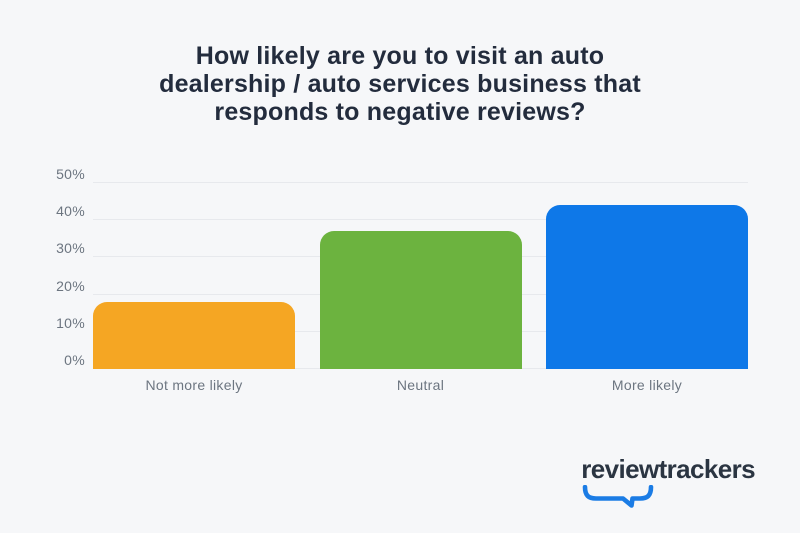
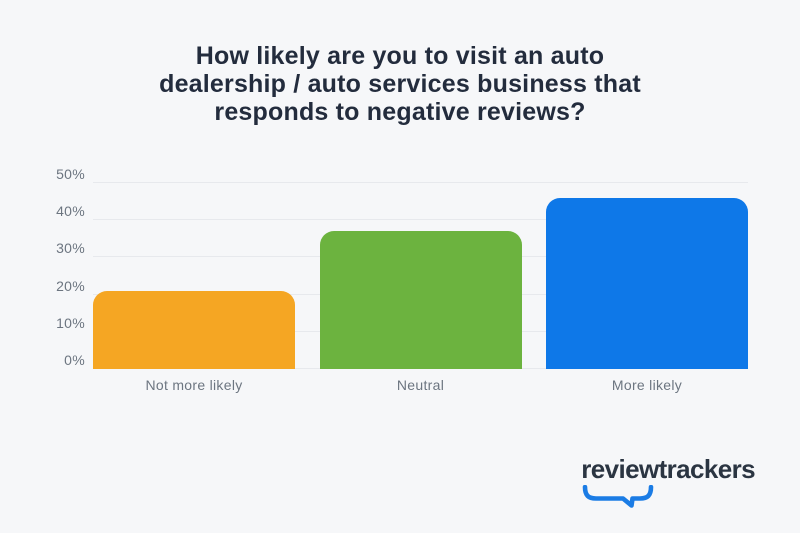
Not more likely: 18% -> 21%
More likely: 44% -> 46%
